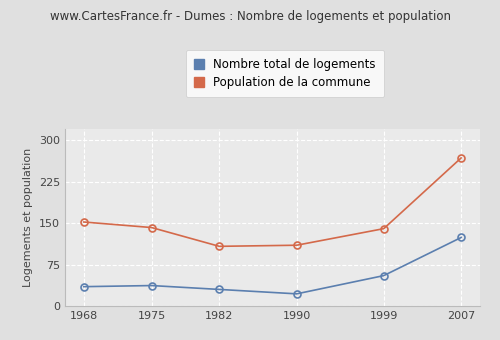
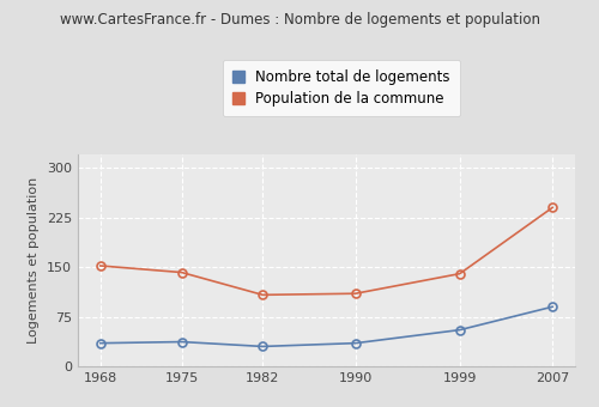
Nombre total de logements/1990: 22 -> 35
Nombre total de logements/2007: 124 -> 90
Population de la commune/2007: 268 -> 240
